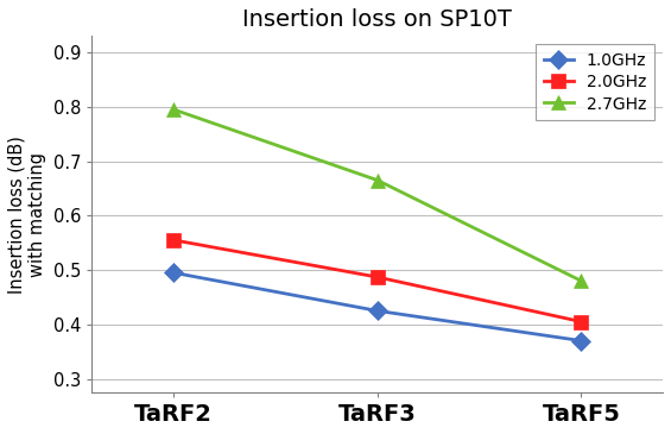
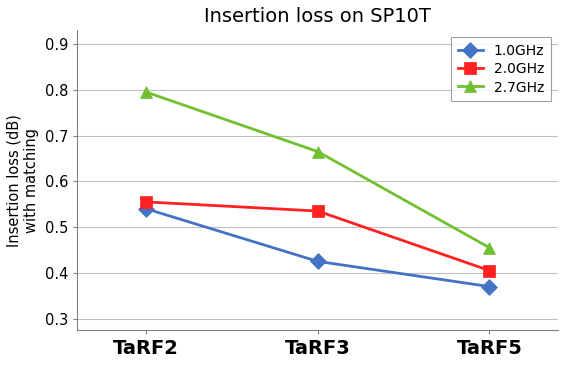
1.0GHz/TaRF2: 0.495 -> 0.540
2.0GHz/TaRF3: 0.487 -> 0.535
2.7GHz/TaRF5: 0.480 -> 0.455
